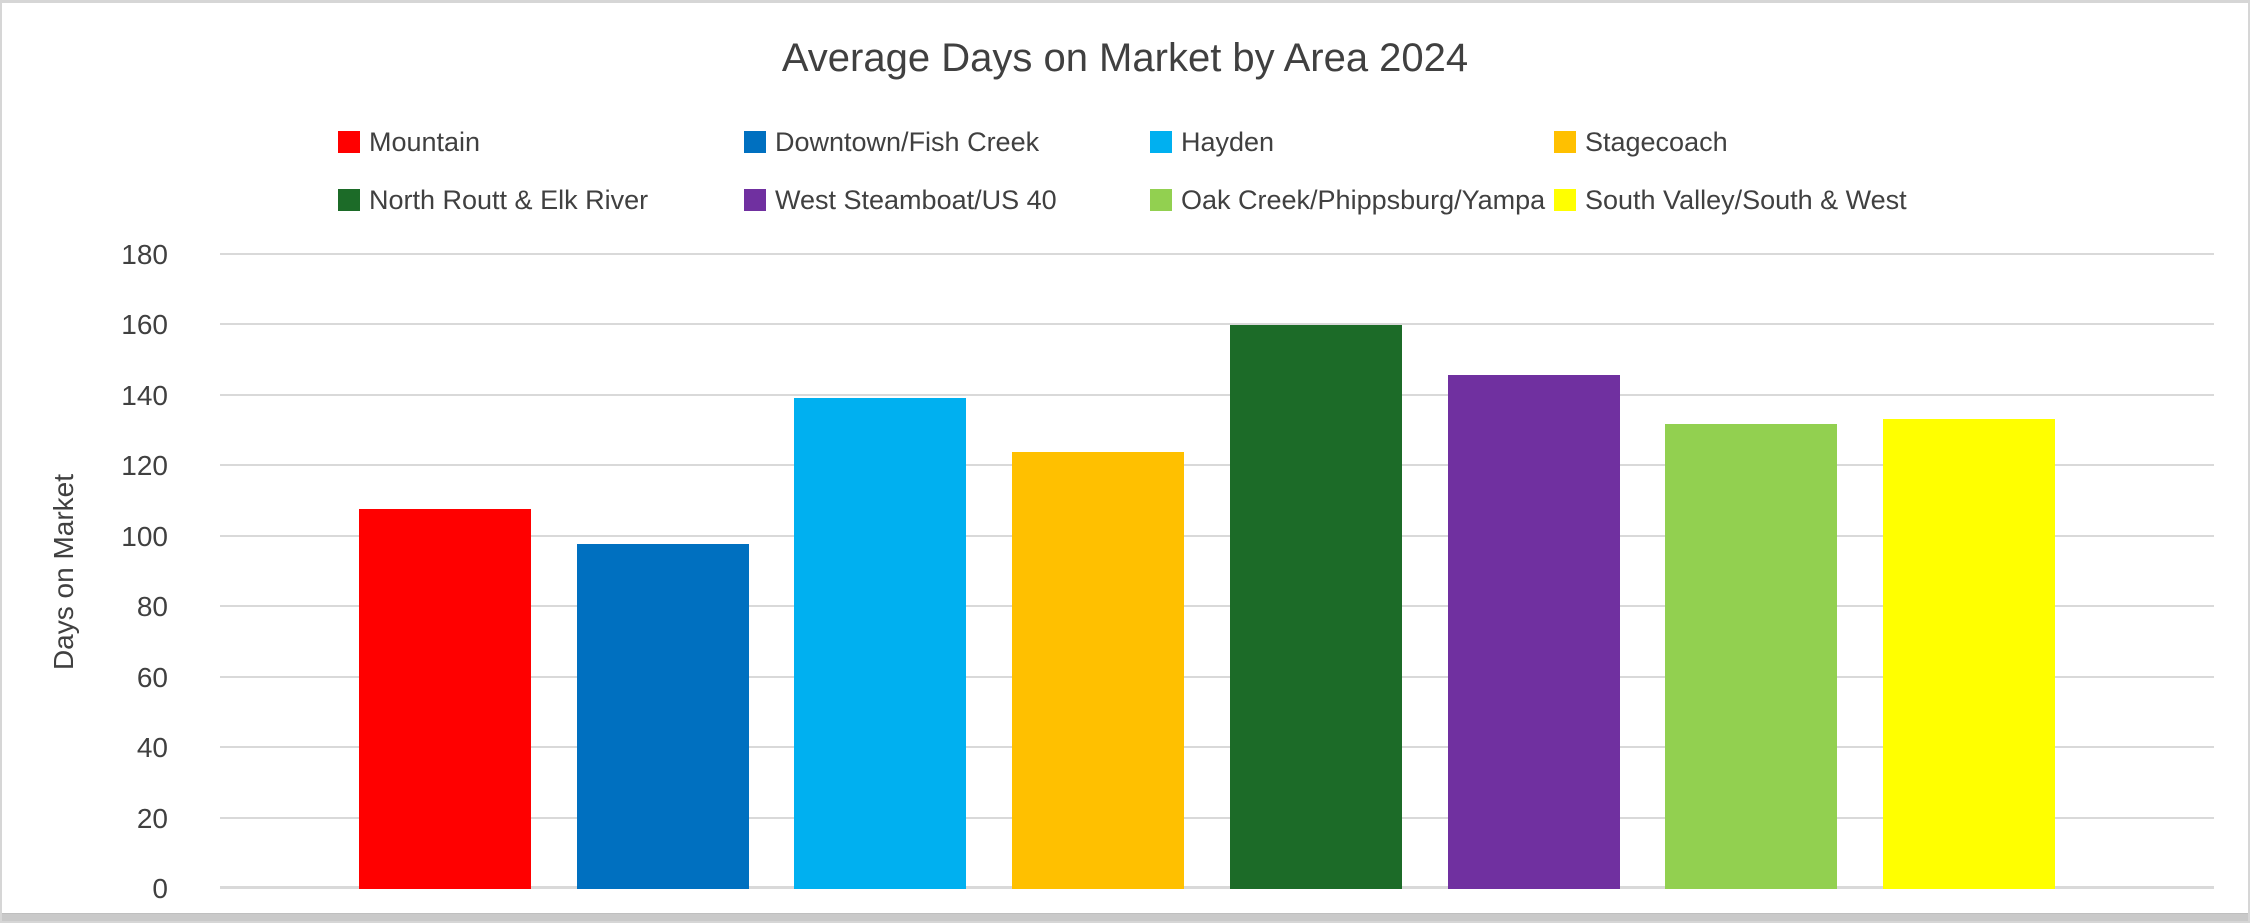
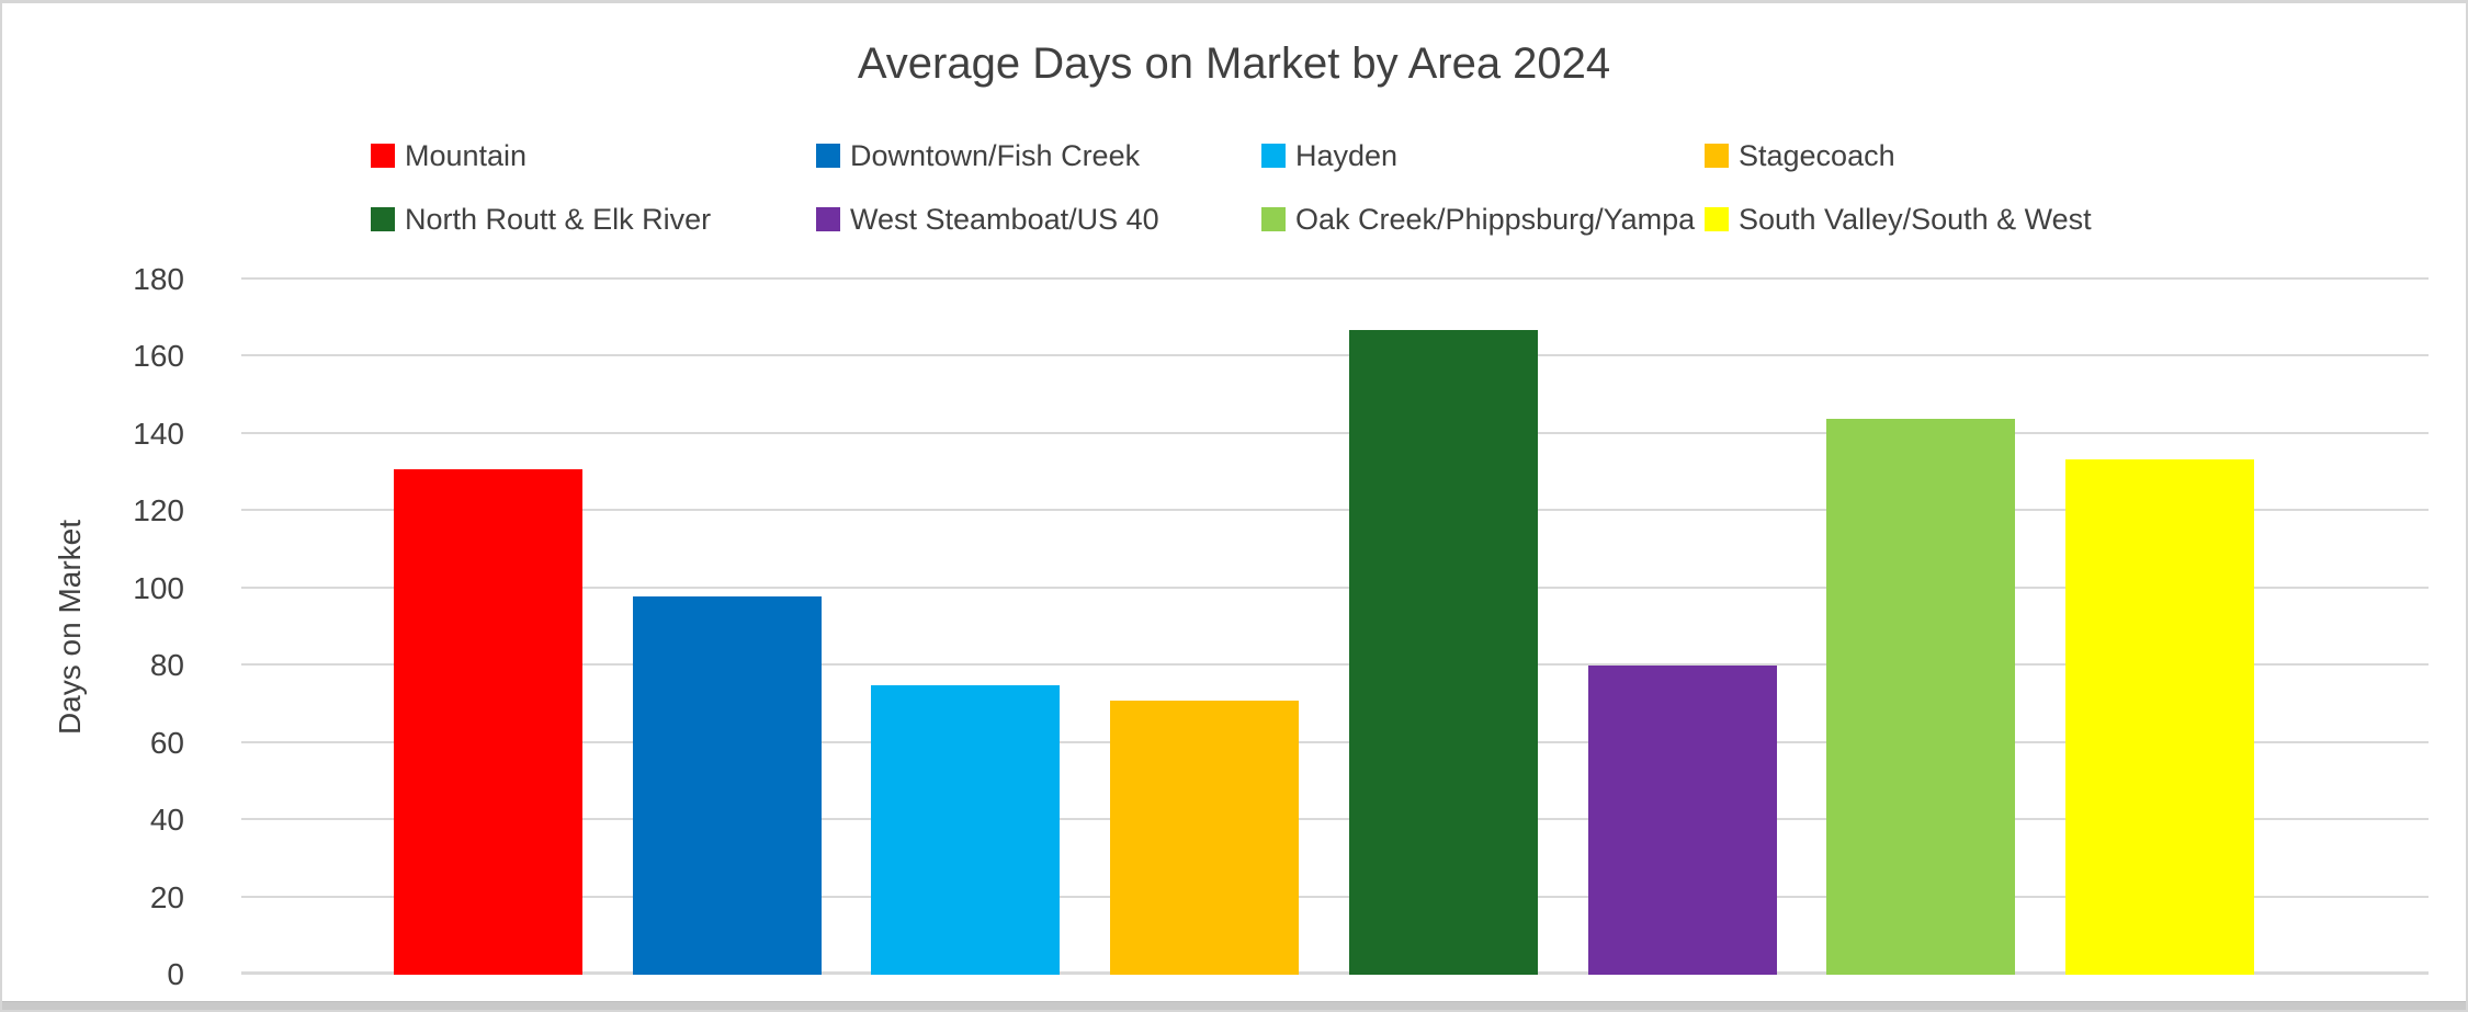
Mountain: 108 -> 131
Hayden: 140 -> 75
Stagecoach: 124 -> 71
North Routt & Elk River: 160 -> 167
West Steamboat/US 40: 146 -> 80
Oak Creek/Phippsburg/Yampa: 132 -> 144
